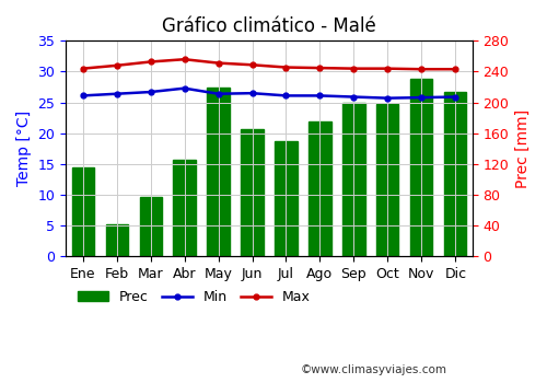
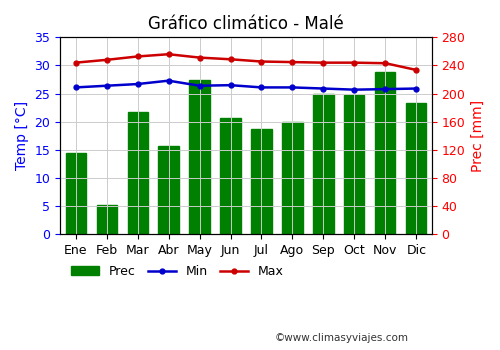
Prec/Mar: 77 -> 174
Prec/Ago: 175 -> 160
Prec/Dic: 213 -> 186
Max/Dic: 30.4 -> 29.2
